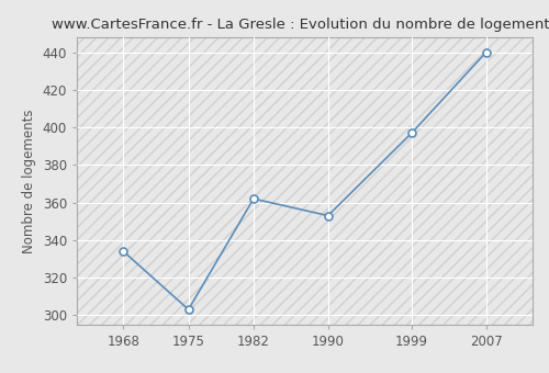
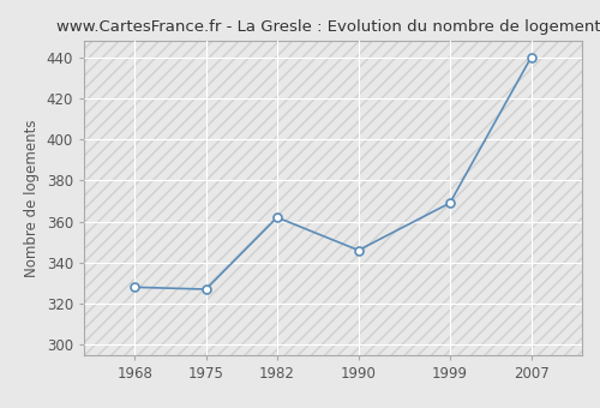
1968: 334 -> 328
1975: 303 -> 327
1990: 353 -> 346
1999: 397 -> 369
